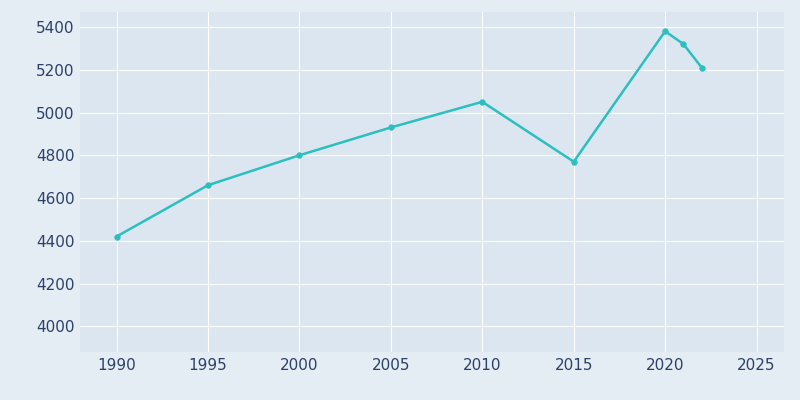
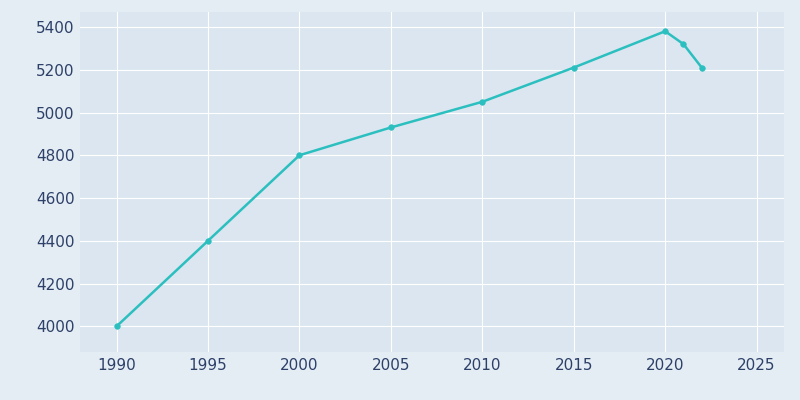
1990: 4420 -> 4000
1995: 4660 -> 4400
2015: 4770 -> 5210
